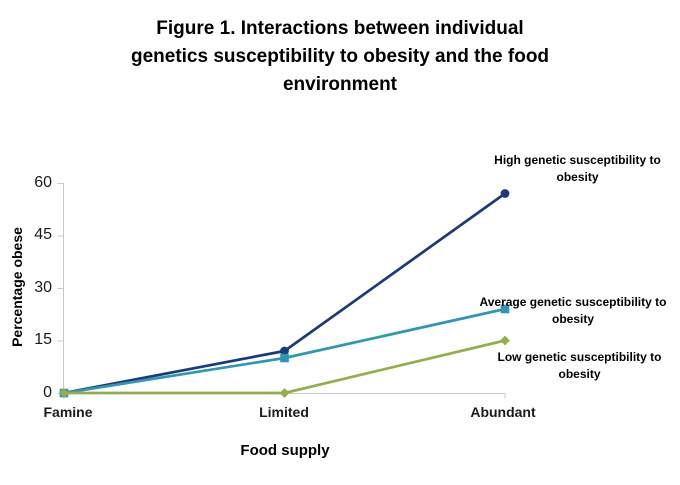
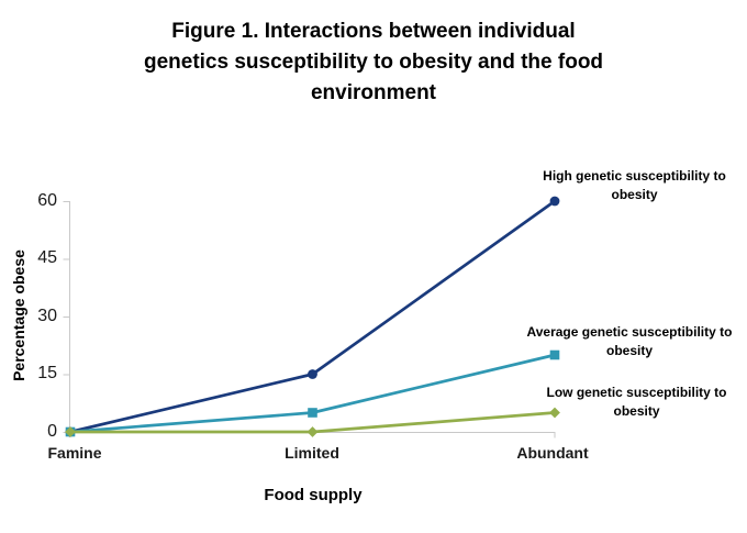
High genetic susceptibility to obesity/Limited: 12 -> 15
Average genetic susceptibility to obesity/Limited: 10 -> 5
High genetic susceptibility to obesity/Abundant: 57 -> 60
Average genetic susceptibility to obesity/Abundant: 24 -> 20
Low genetic susceptibility to obesity/Abundant: 15 -> 5
